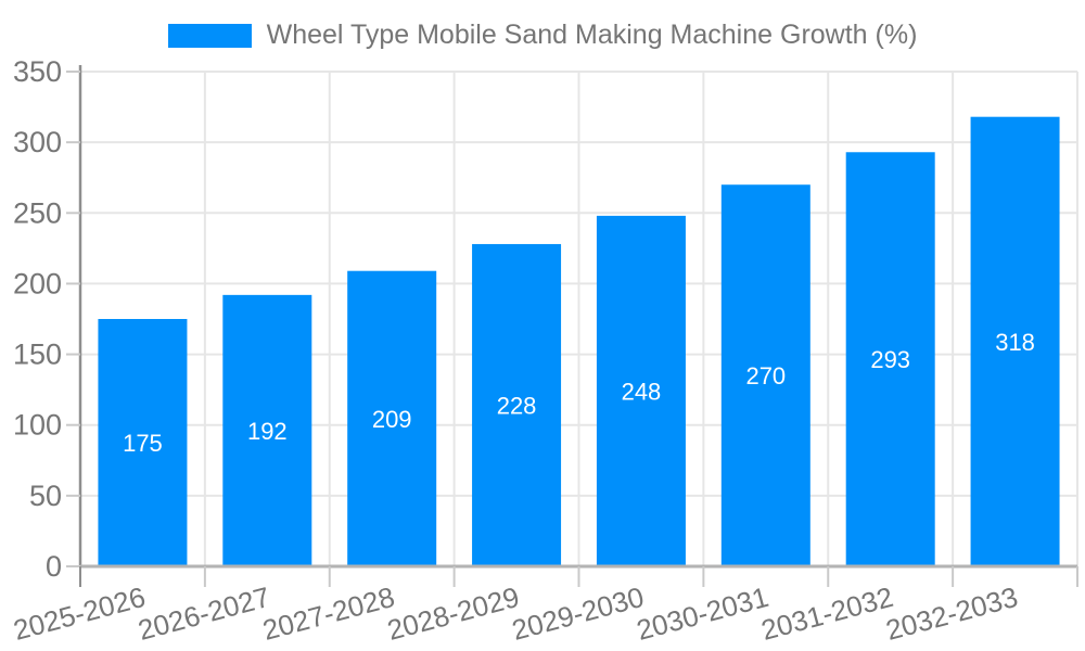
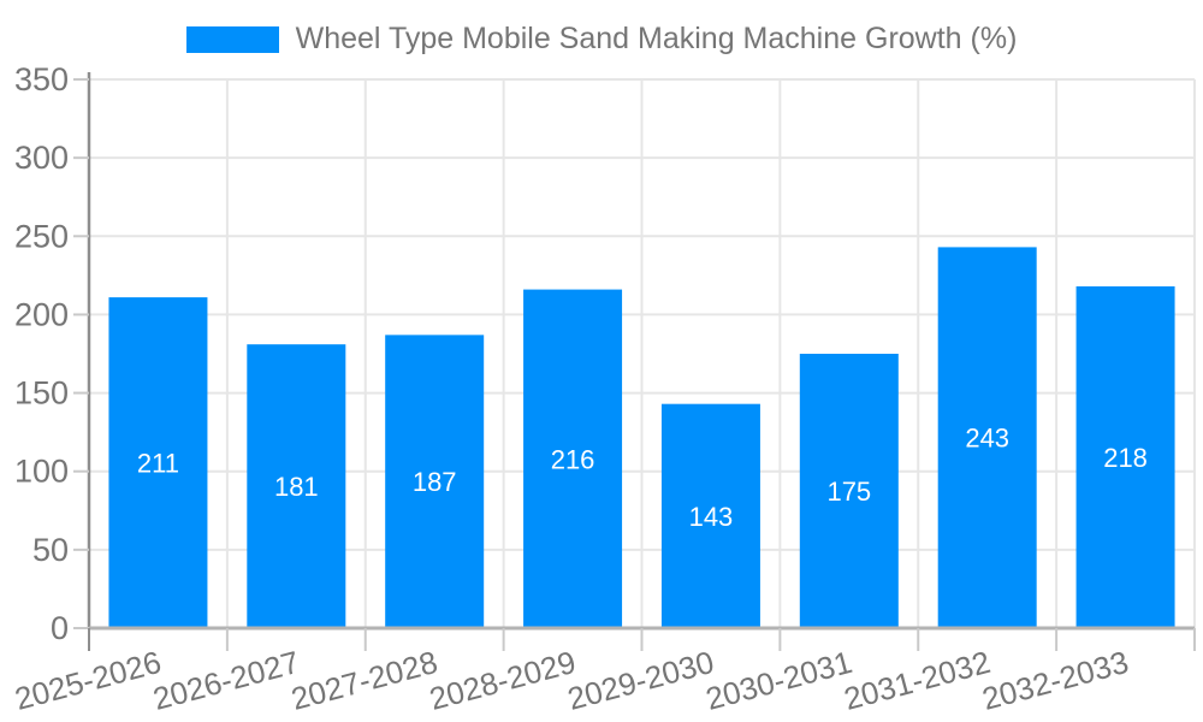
2025-2026: 175 -> 211
2026-2027: 192 -> 181
2027-2028: 209 -> 187
2028-2029: 228 -> 216
2029-2030: 248 -> 143
2030-2031: 270 -> 175
2031-2032: 293 -> 243
2032-2033: 318 -> 218
